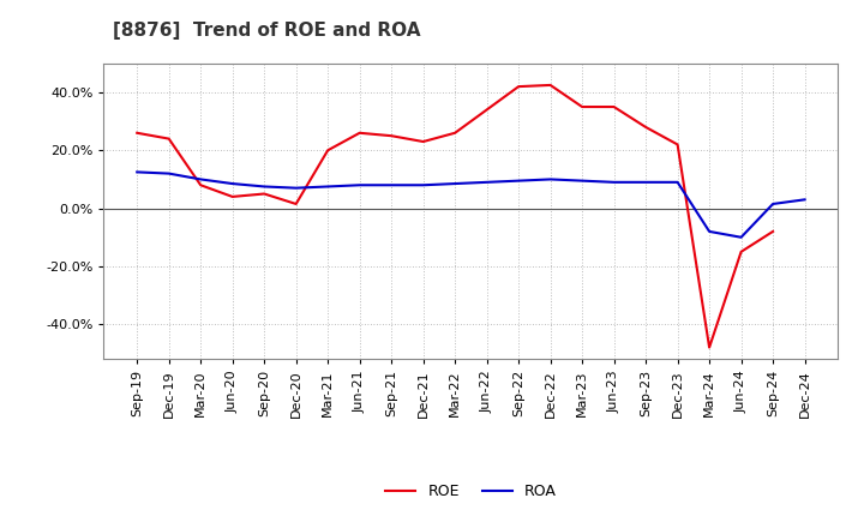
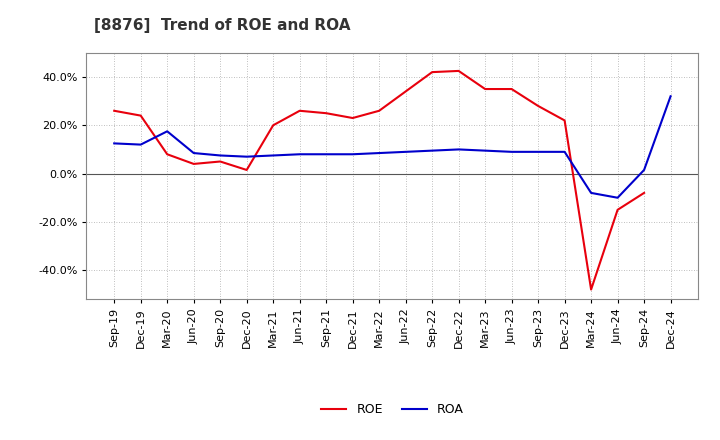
ROA/Mar-20: 10.0% -> 17.5%
ROA/Dec-24: 3.0% -> 32.0%
